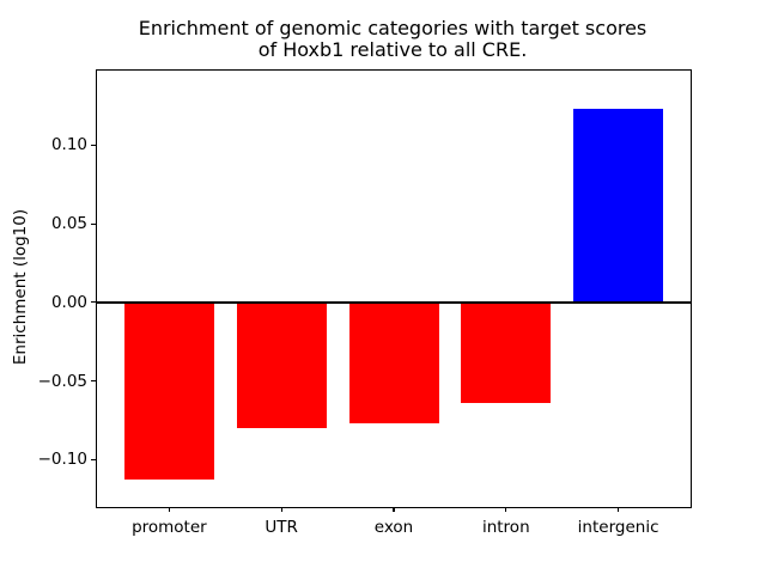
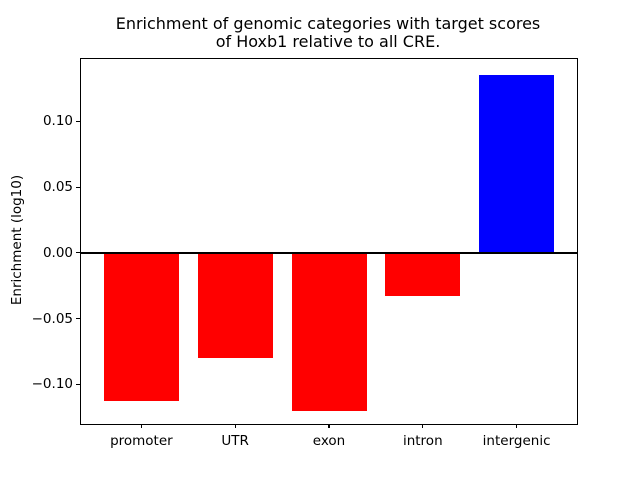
exon: -0.077 -> -0.120
intron: -0.064 -> -0.033
intergenic: 0.123 -> 0.135
